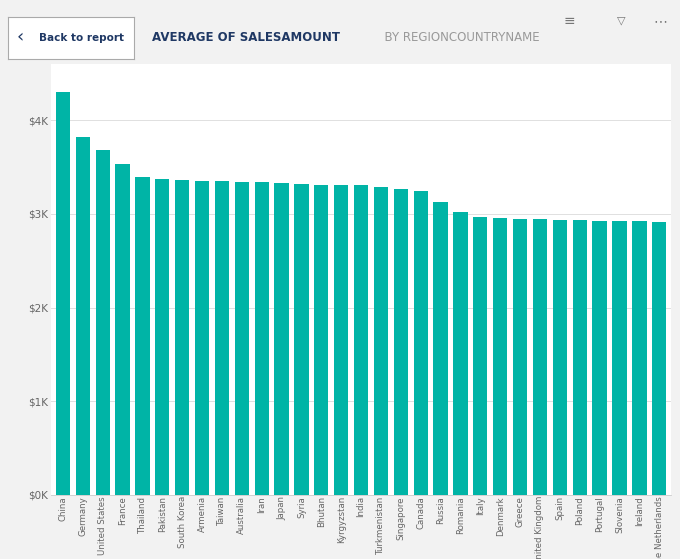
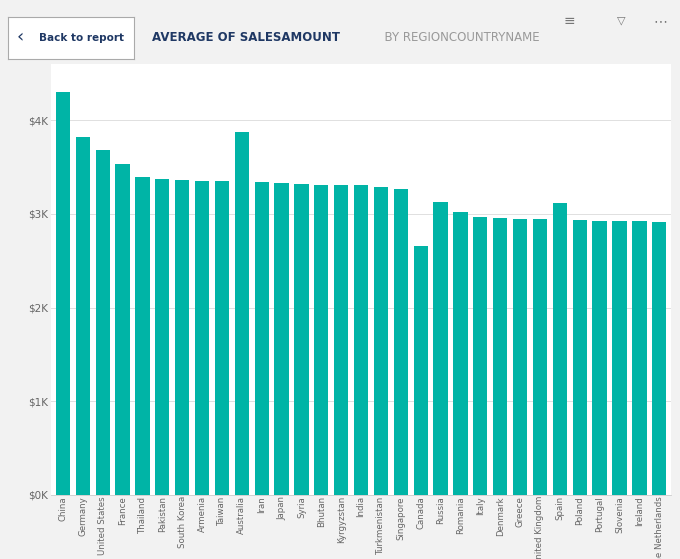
Australia: $3.34K -> $3.88K
Canada: $3.25K -> $2.66K
Spain: $2.94K -> $3.12K
